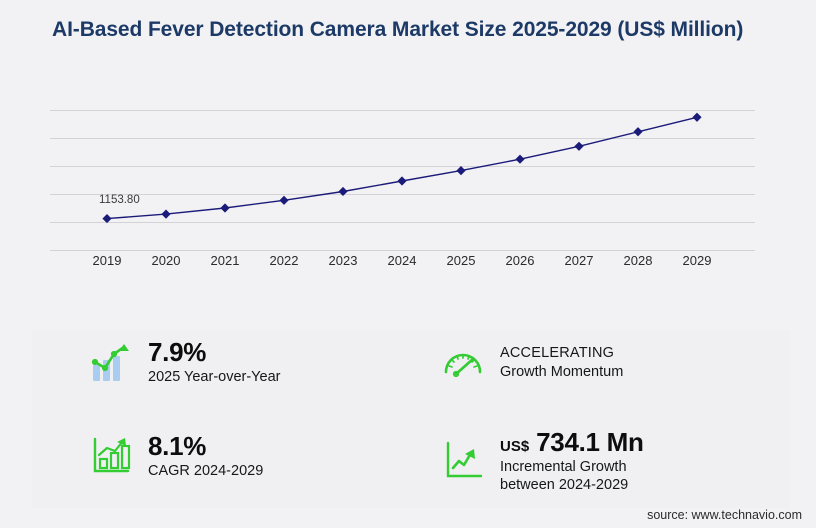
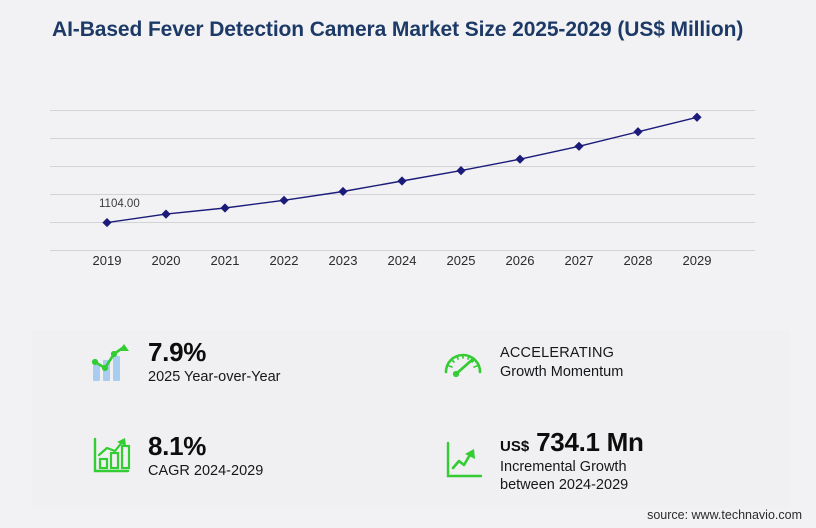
2019: 1153.80 -> 1104.00
